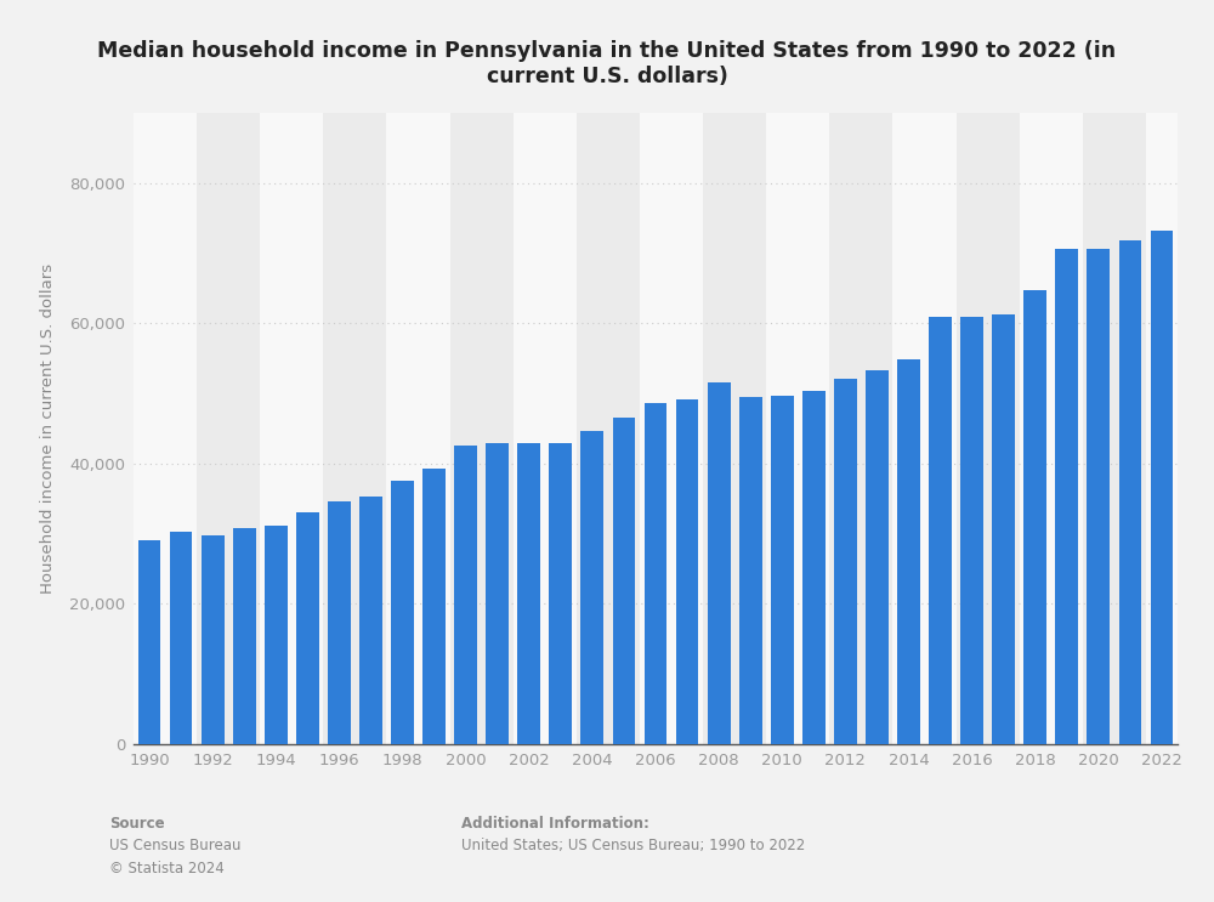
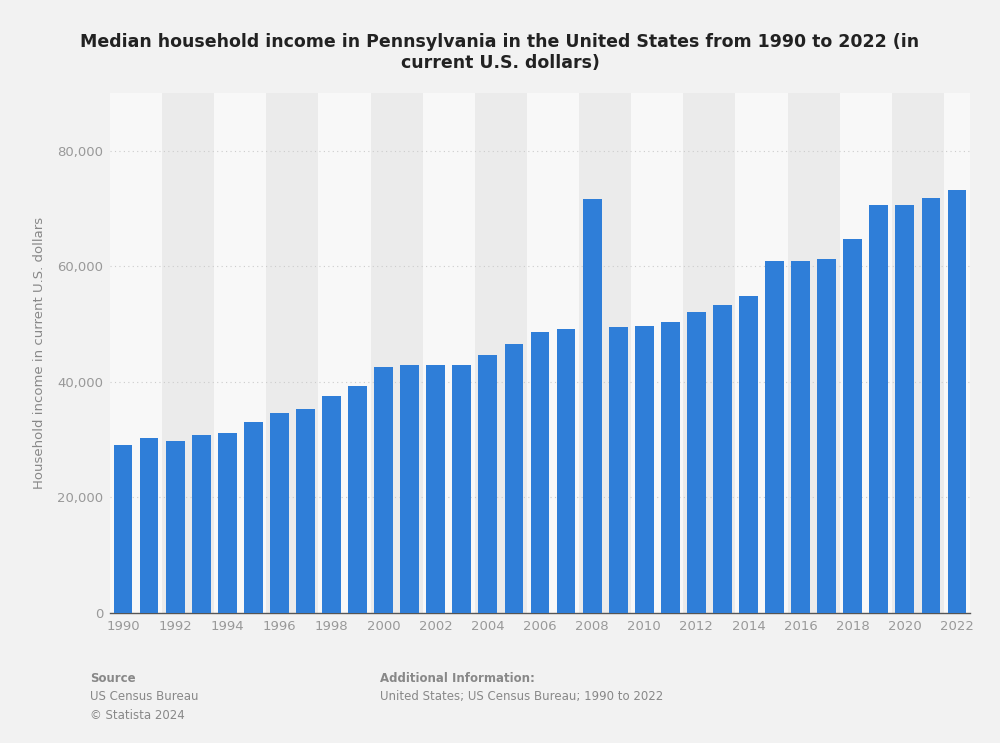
2008: 51,600 -> 71,600
